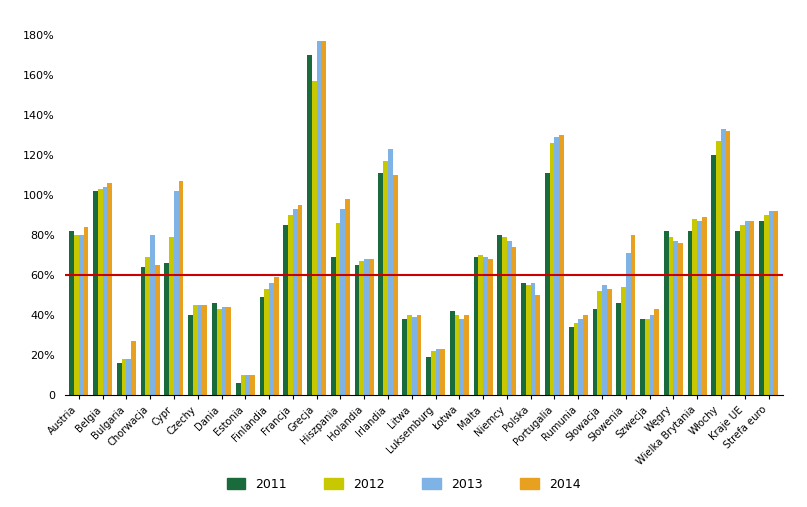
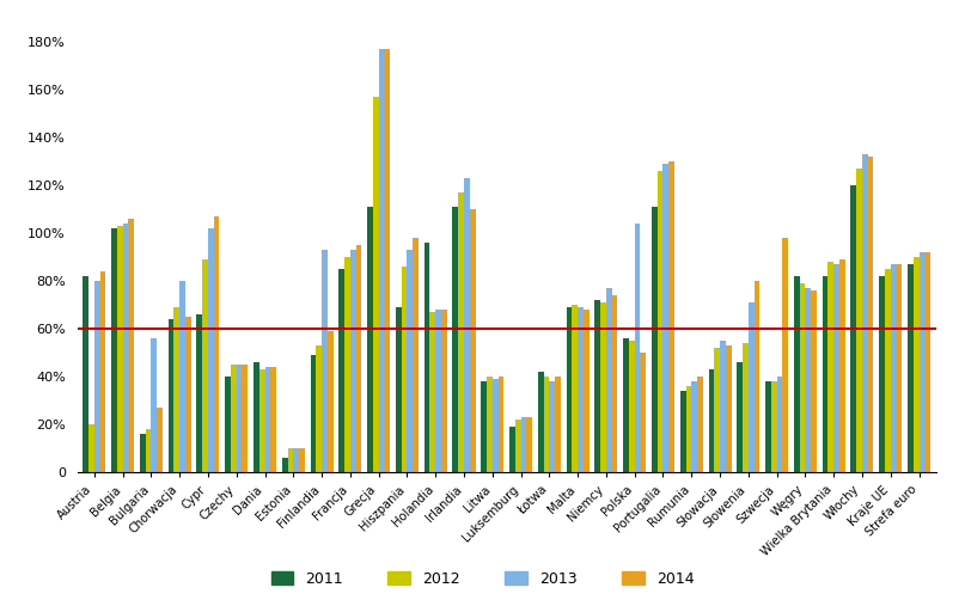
2012/Austria: 80% -> 20%
2013/Bulgaria: 18% -> 56%
2012/Cypr: 79% -> 89%
2013/Finlandia: 56% -> 93%
2011/Grecja: 170% -> 111%
2011/Holandia: 65% -> 96%
2011/Niemcy: 80% -> 72%
2012/Niemcy: 79% -> 71%
2013/Polska: 56% -> 104%
2014/Szwecja: 43% -> 98%
